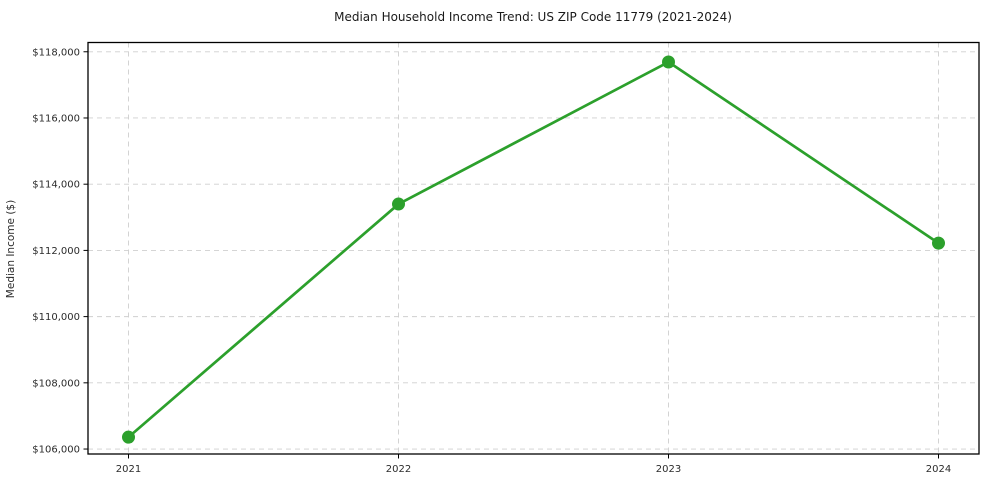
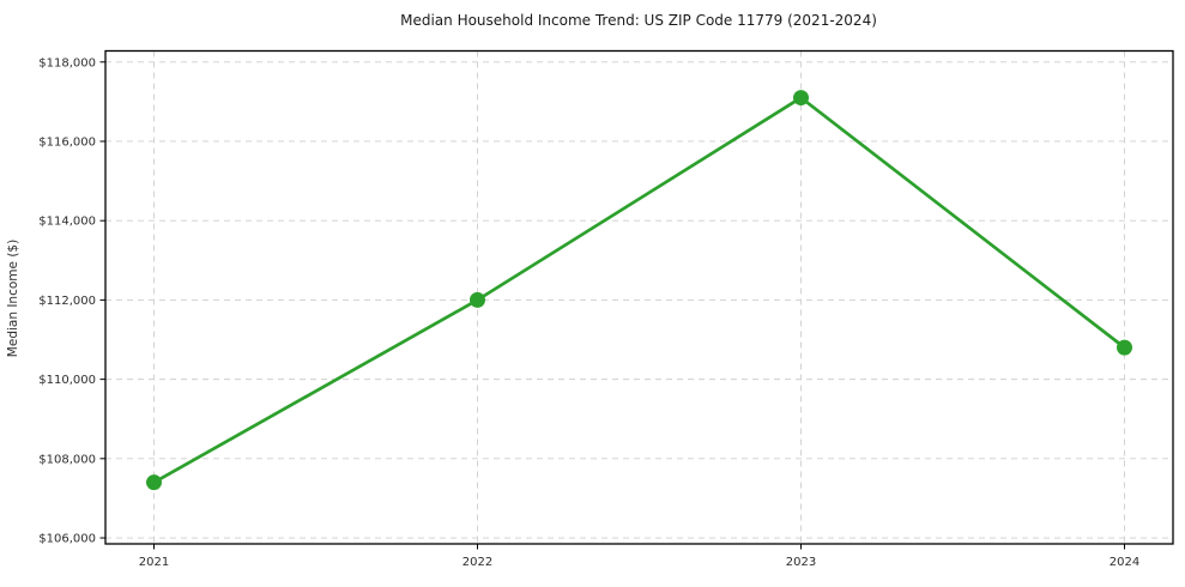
2021: $106400 -> $107400
2022: $113400 -> $112000
2023: $117700 -> $117100
2024: $112200 -> $110800
